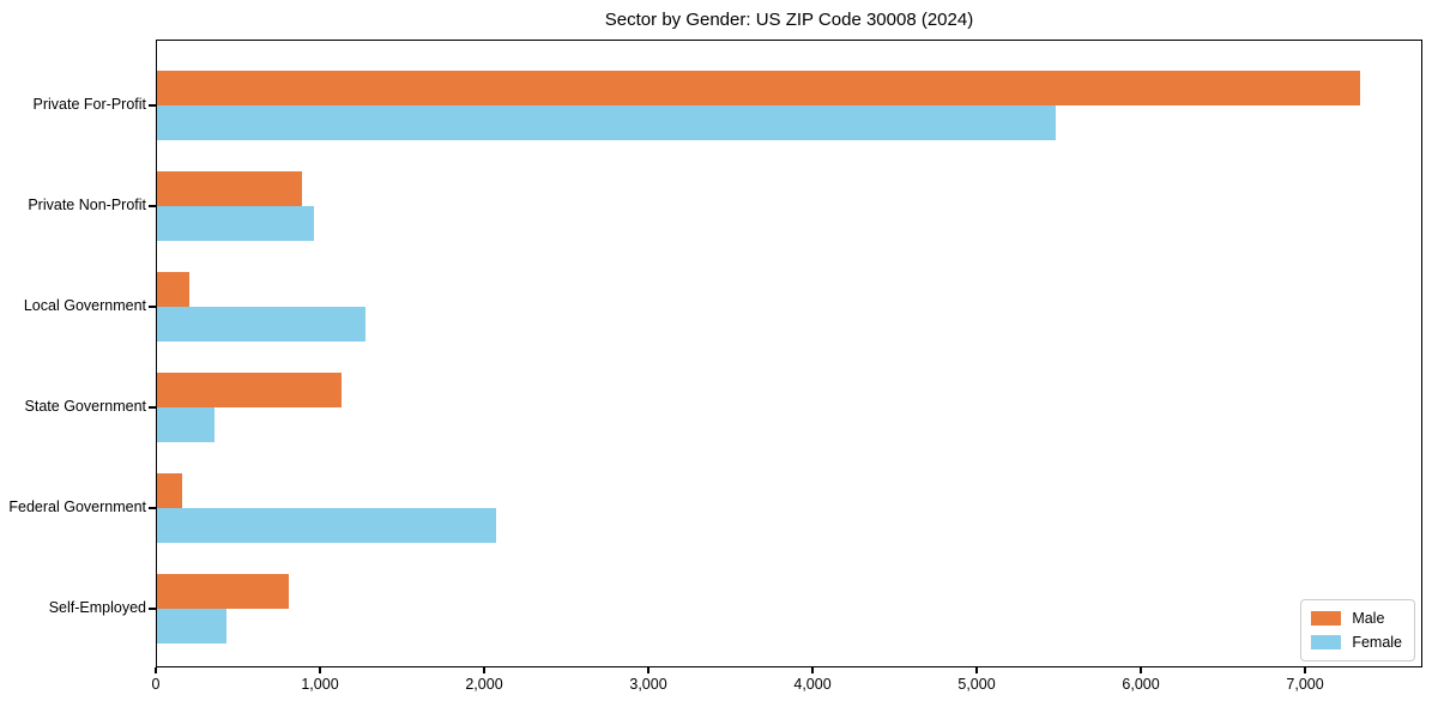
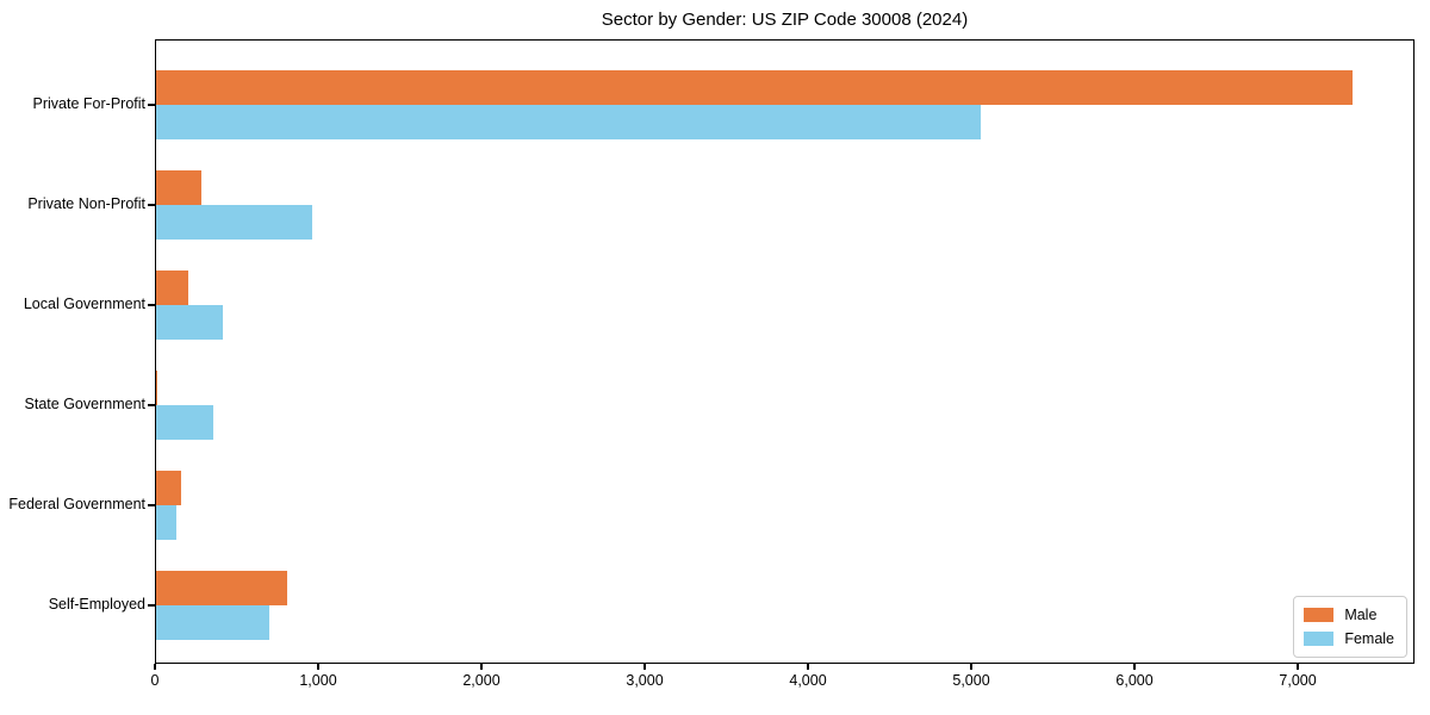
Female/Private For-Profit: 5480 -> 5060
Male/Private Non-Profit: 890 -> 280
Female/Local Government: 1280 -> 420
Male/State Government: 1130 -> 10
Female/Federal Government: 2070 -> 130
Female/Self-Employed: 430 -> 700
